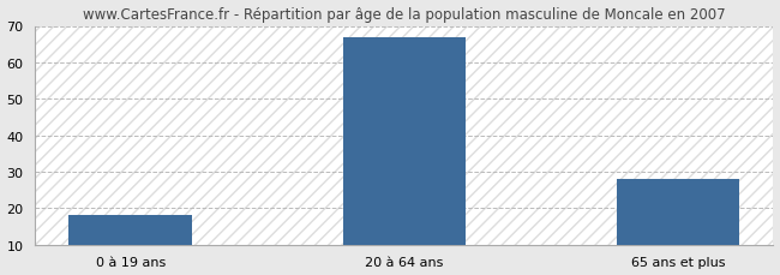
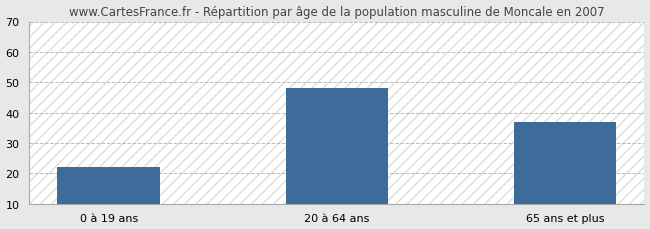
0 à 19 ans: 18 -> 22
20 à 64 ans: 67 -> 48
65 ans et plus: 28 -> 37
